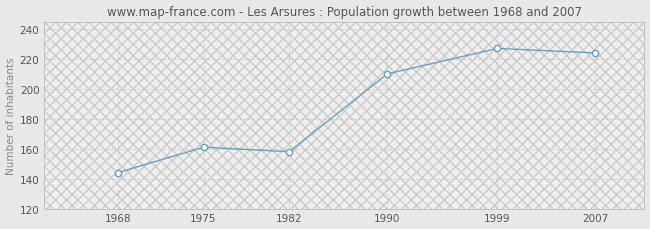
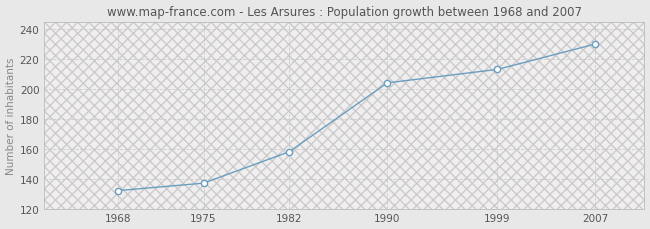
1968: 144 -> 132
1975: 161 -> 137
1990: 210 -> 204
1999: 227 -> 213
2007: 224 -> 230
